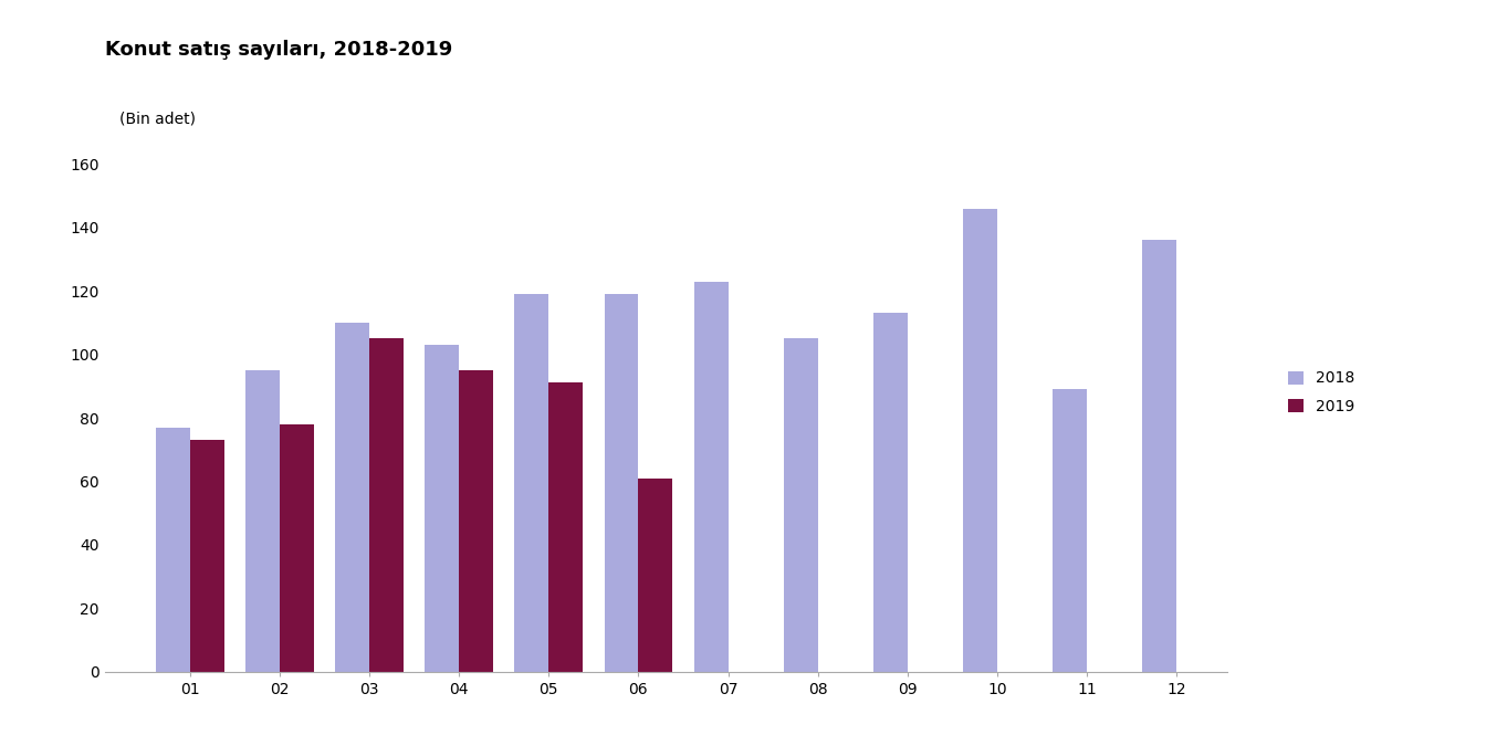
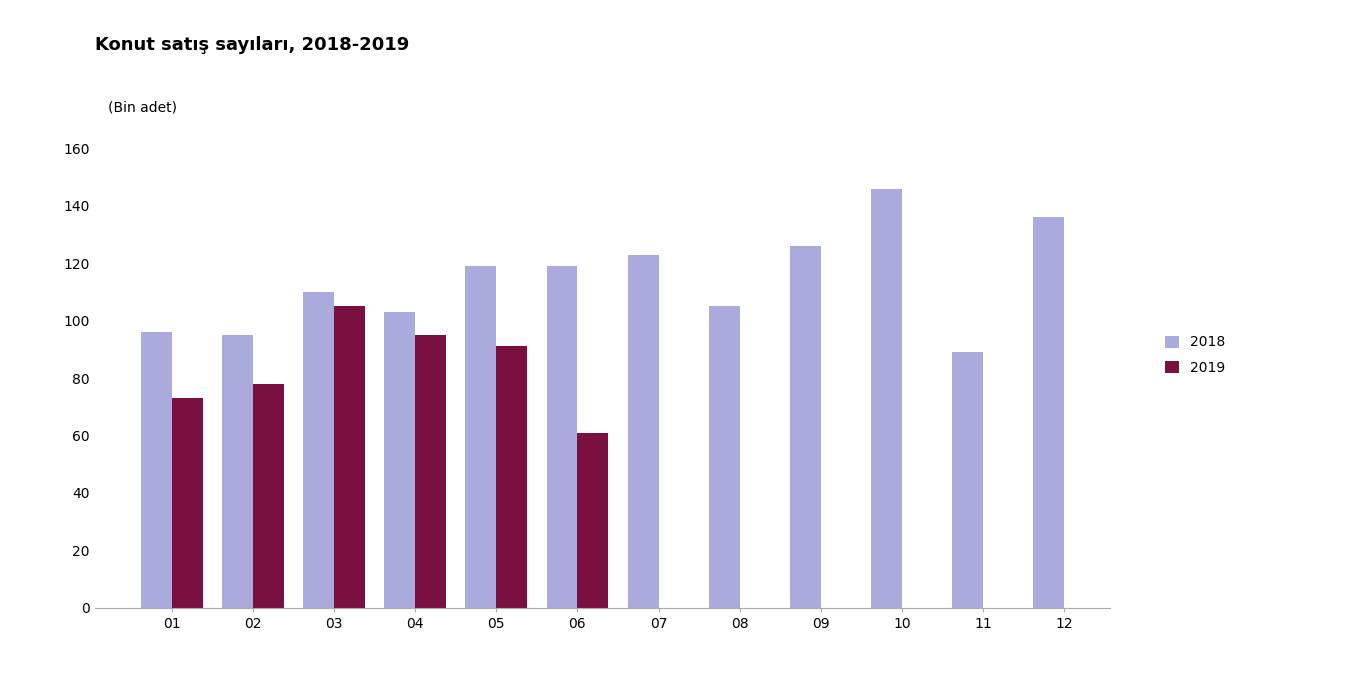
2018/01: 77 -> 96
2018/09: 113 -> 126
